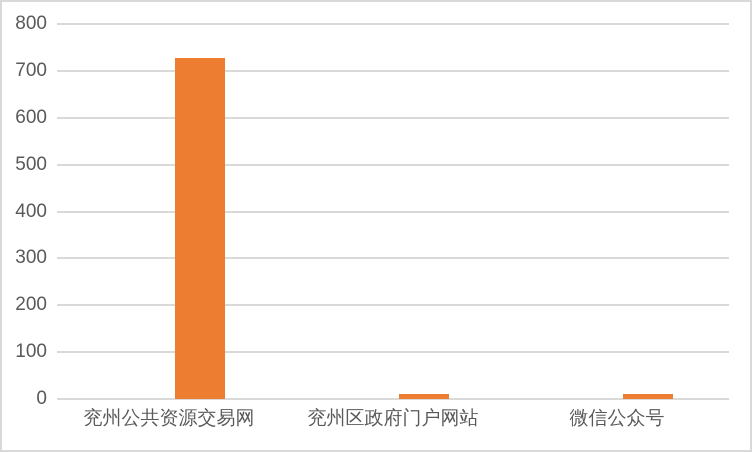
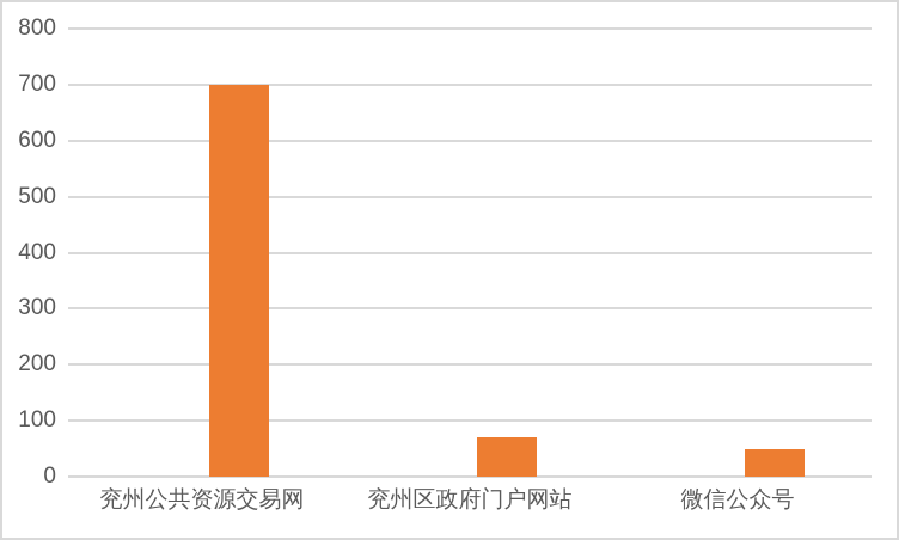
兖州公共资源交易网: 730 -> 700
兖州区政府门户网站: 10 -> 70
微信公众号: 10 -> 50
